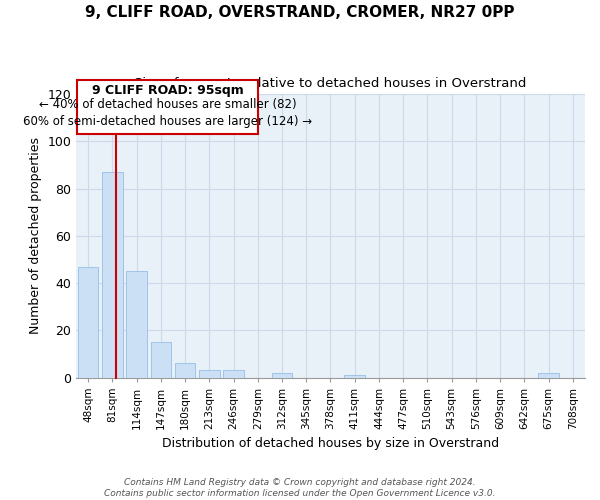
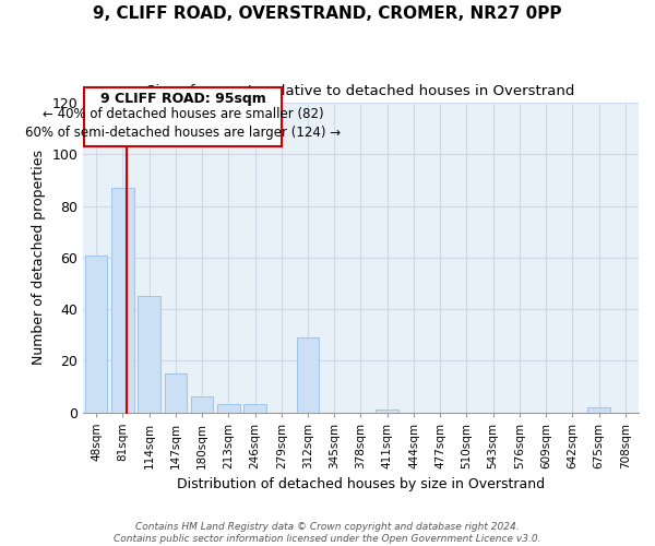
48sqm: 47 -> 61
312sqm: 2 -> 29
